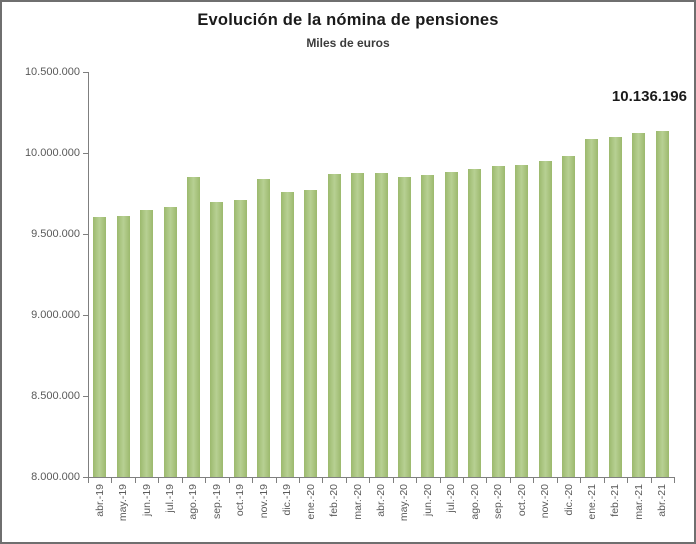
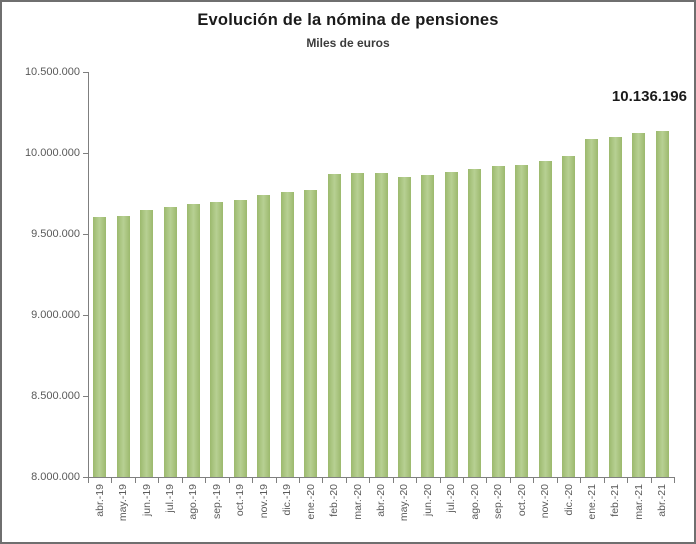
ago.-19: 9850000 -> 9680000
nov.-19: 9840000 -> 9740000
